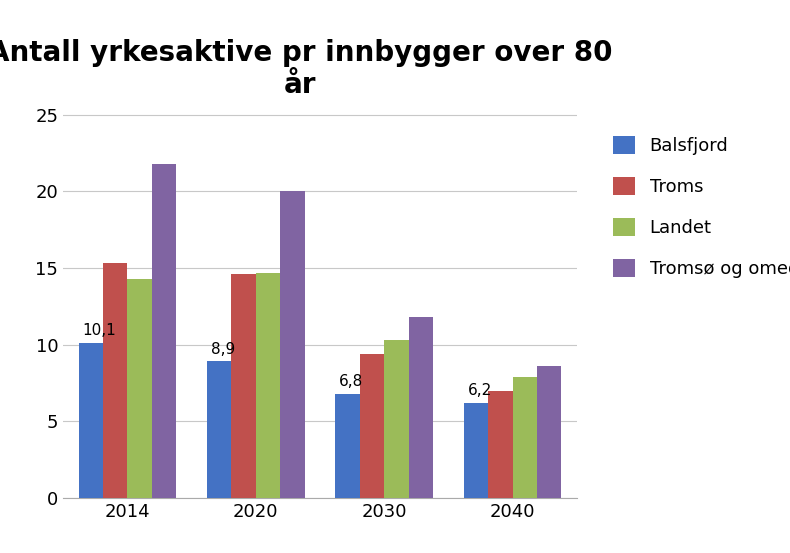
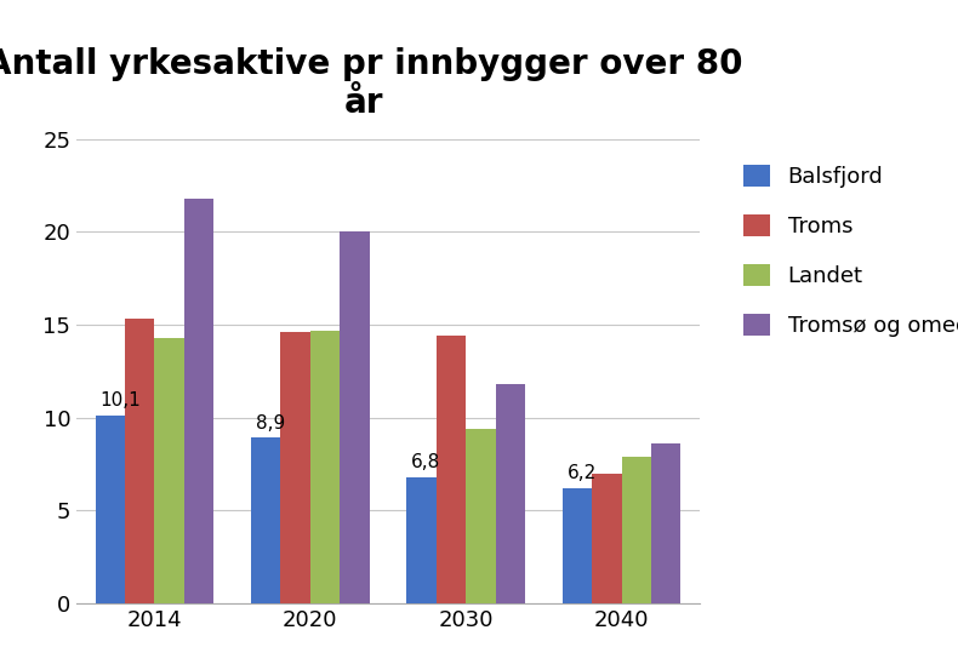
Troms/2030: 9.4 -> 14.4
Landet/2030: 10.3 -> 9.4
